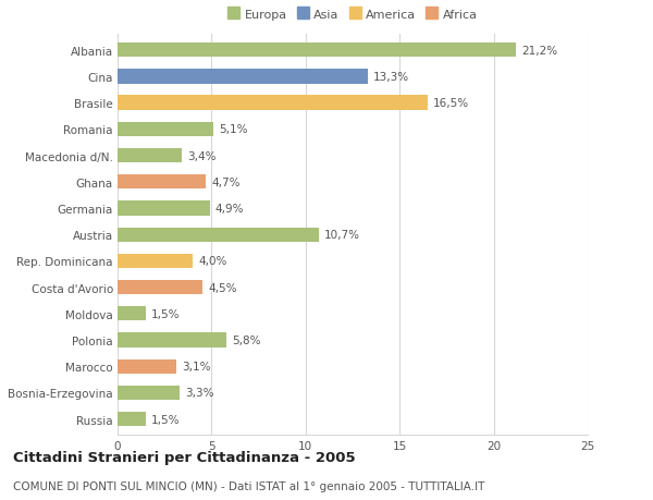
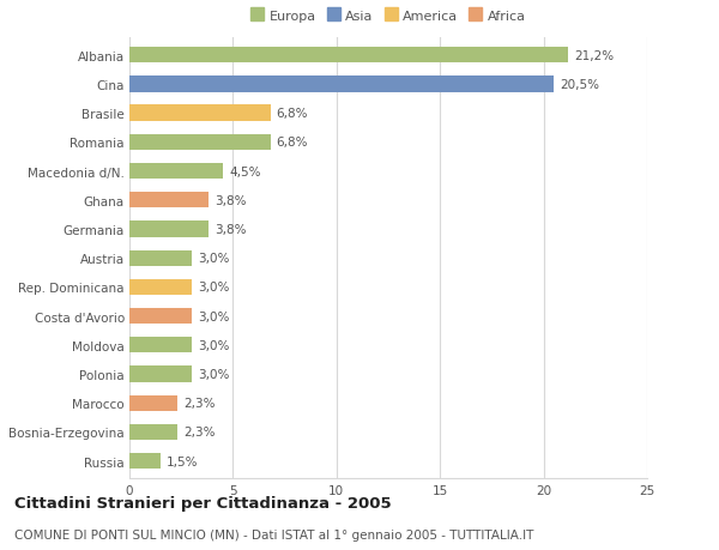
Cina: 13,3% -> 20,5%
Brasile: 16,5% -> 6,8%
Romania: 5,1% -> 6,8%
Macedonia d/N.: 3,4% -> 4,5%
Ghana: 4,7% -> 3,8%
Germania: 4,9% -> 3,8%
Austria: 10,7% -> 3,0%
Rep. Dominicana: 4,0% -> 3,0%
Costa d'Avorio: 4,5% -> 3,0%
Moldova: 1,5% -> 3,0%
Polonia: 5,8% -> 3,0%
Marocco: 3,1% -> 2,3%
Bosnia-Erzegovina: 3,3% -> 2,3%
